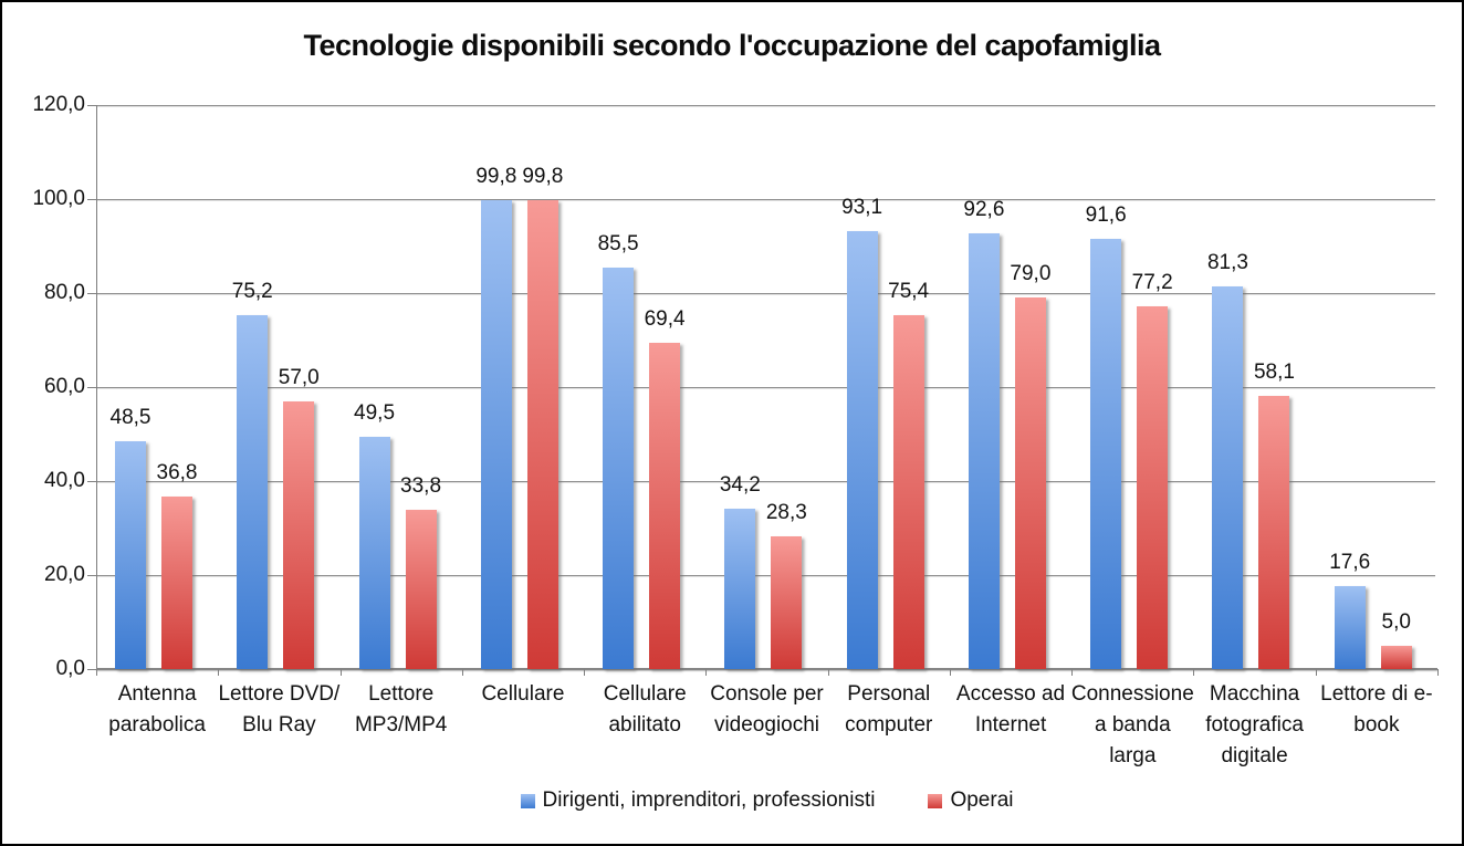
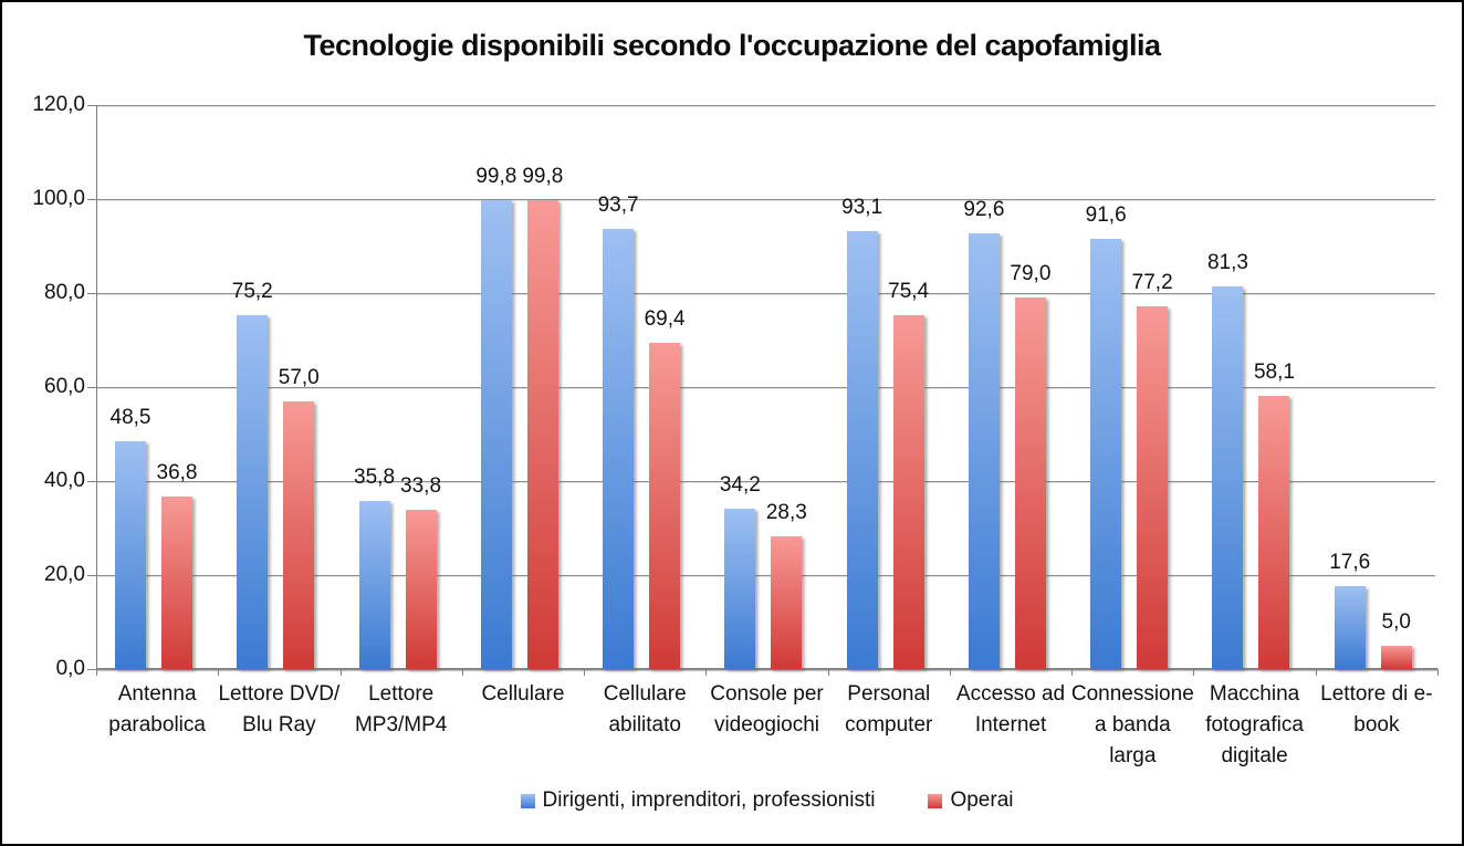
Dirigenti, imprenditori, professionisti/Lettore MP3/MP4: 49,5 -> 35,8
Dirigenti, imprenditori, professionisti/Cellulare abilitato: 85,5 -> 93,7
